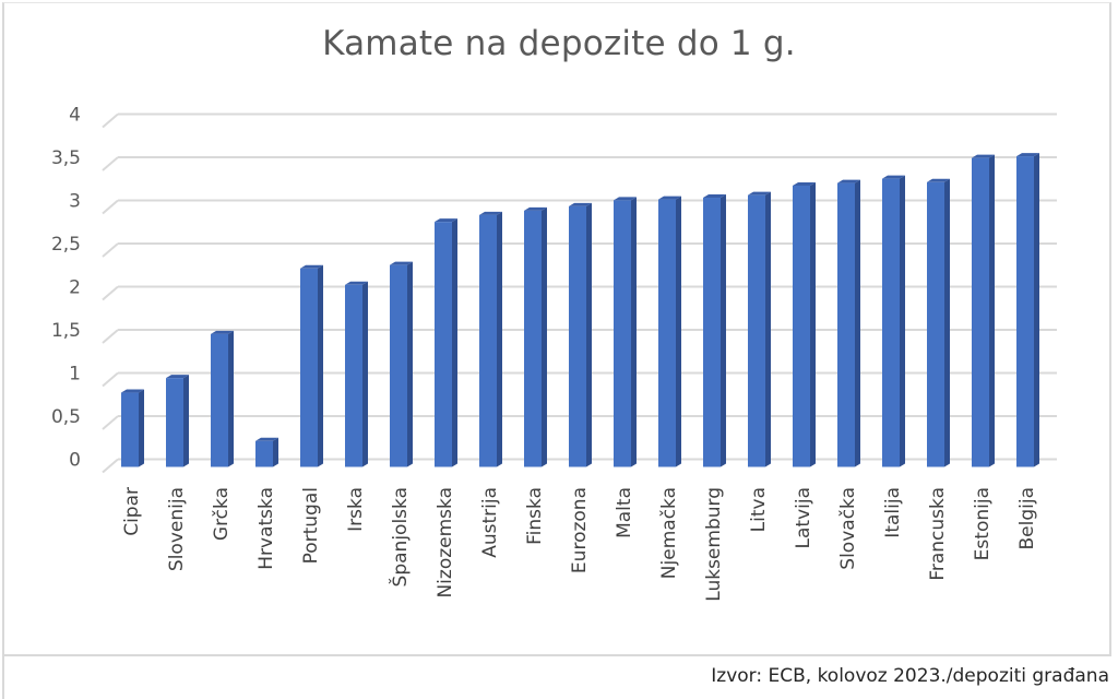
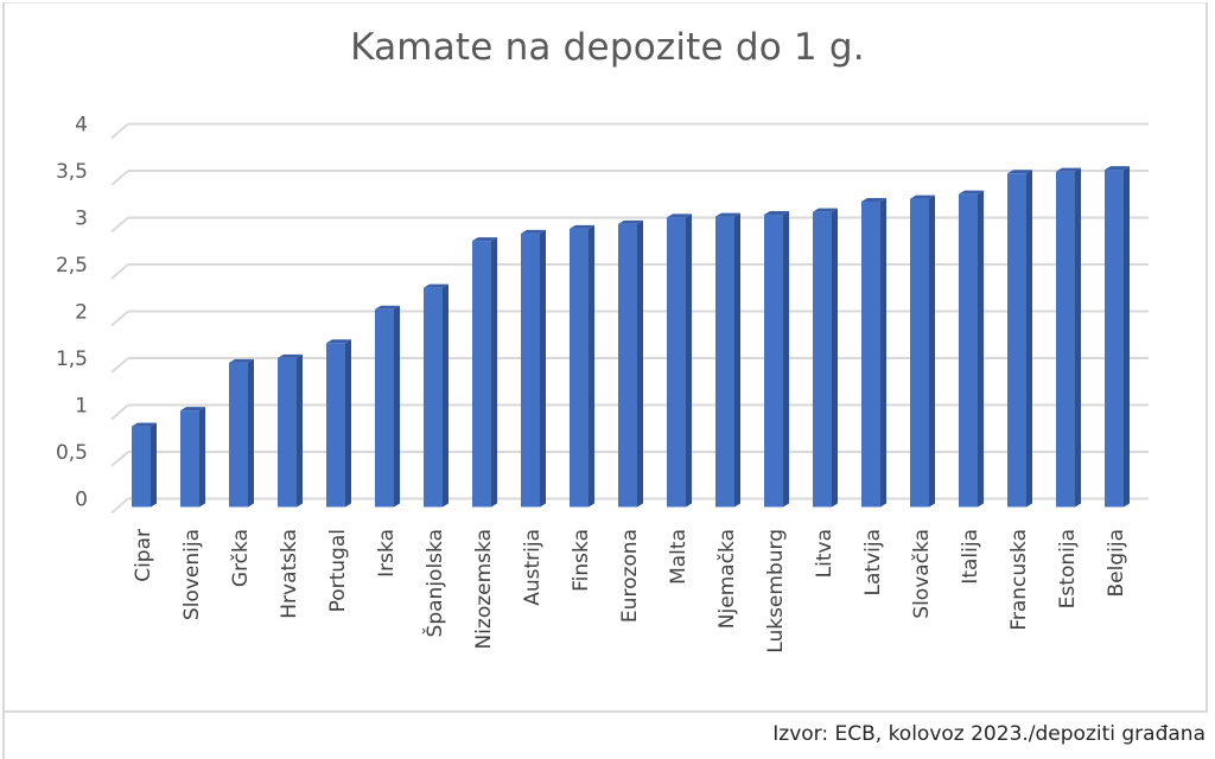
Hrvatska: 0.3 -> 1.6
Portugal: 2.3 -> 1.8
Francuska: 3.3 -> 3.6
